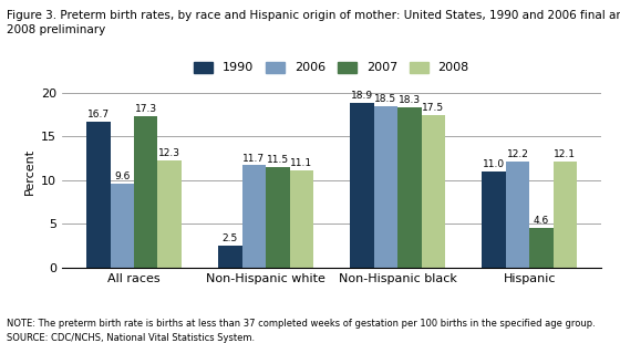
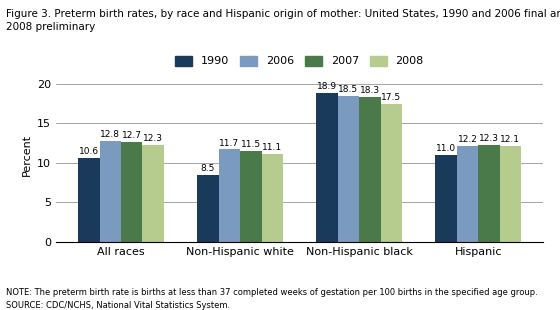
1990/All races: 16.7 -> 10.6
2006/All races: 9.6 -> 12.8
2007/All races: 17.3 -> 12.7
1990/Non-Hispanic white: 2.5 -> 8.5
2007/Hispanic: 4.6 -> 12.3
